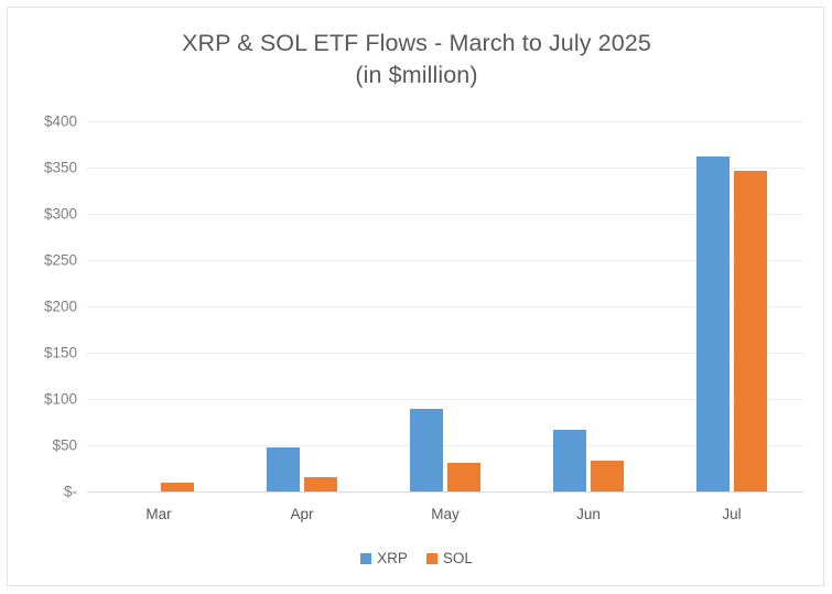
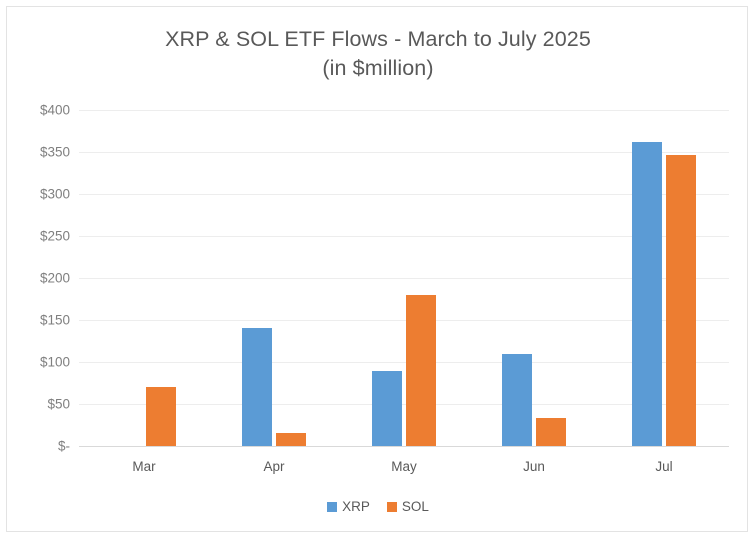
SOL/Mar: $10 -> $70
XRP/Apr: $50 -> $140
SOL/May: $30 -> $180
XRP/Jun: $70 -> $110
